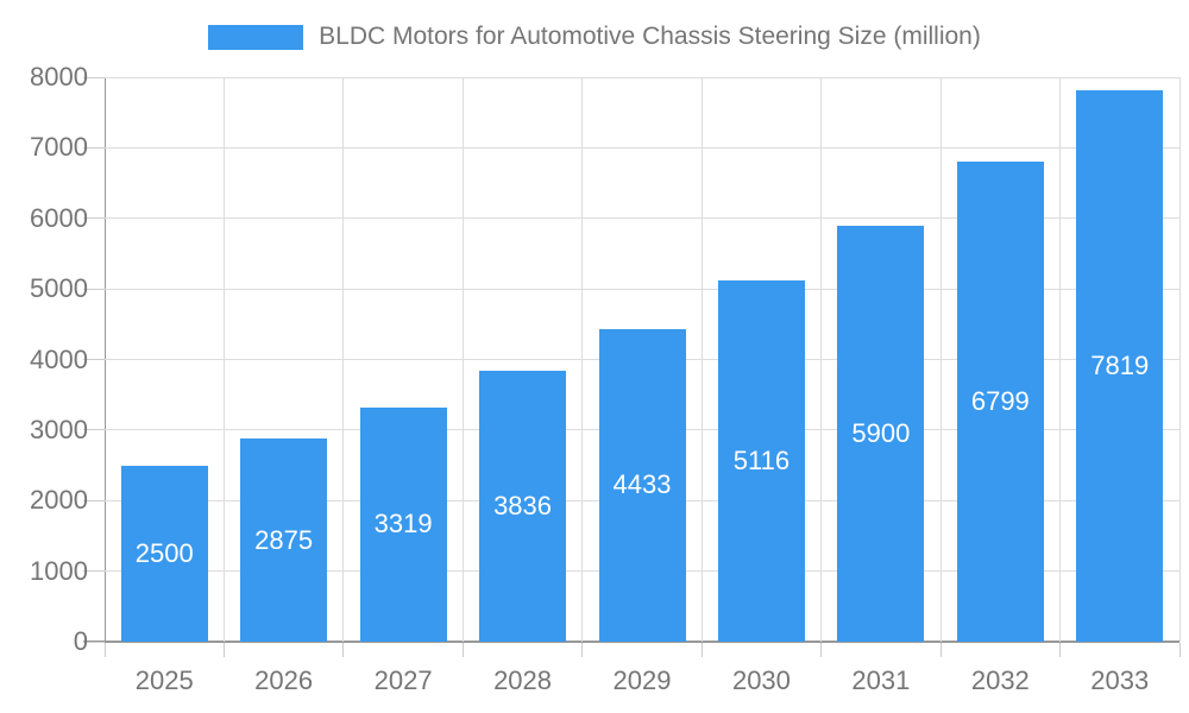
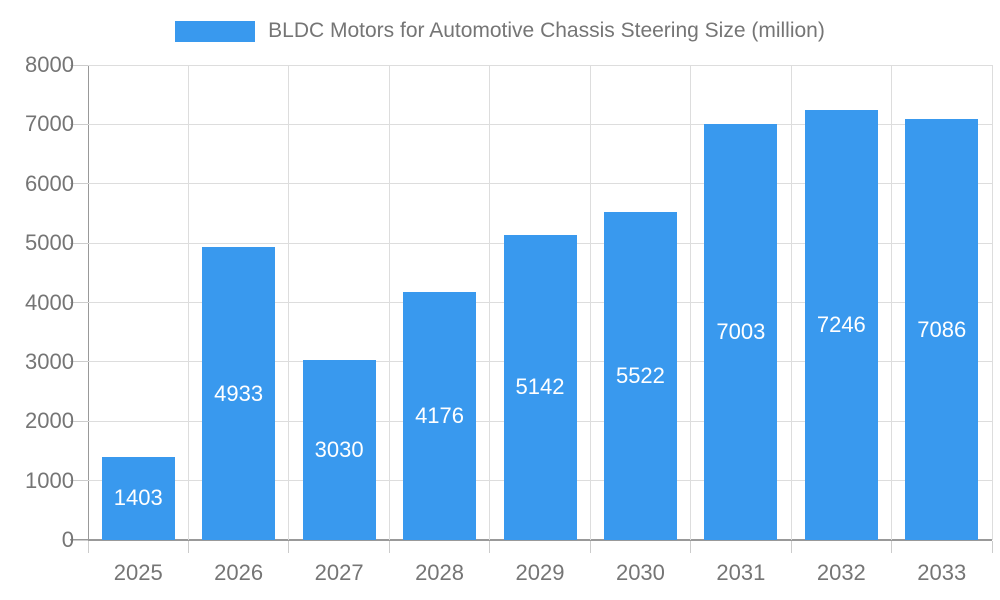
2025: 2500 -> 1403
2026: 2875 -> 4933
2027: 3319 -> 3030
2028: 3836 -> 4176
2029: 4433 -> 5142
2030: 5116 -> 5522
2031: 5900 -> 7003
2032: 6799 -> 7246
2033: 7819 -> 7086
